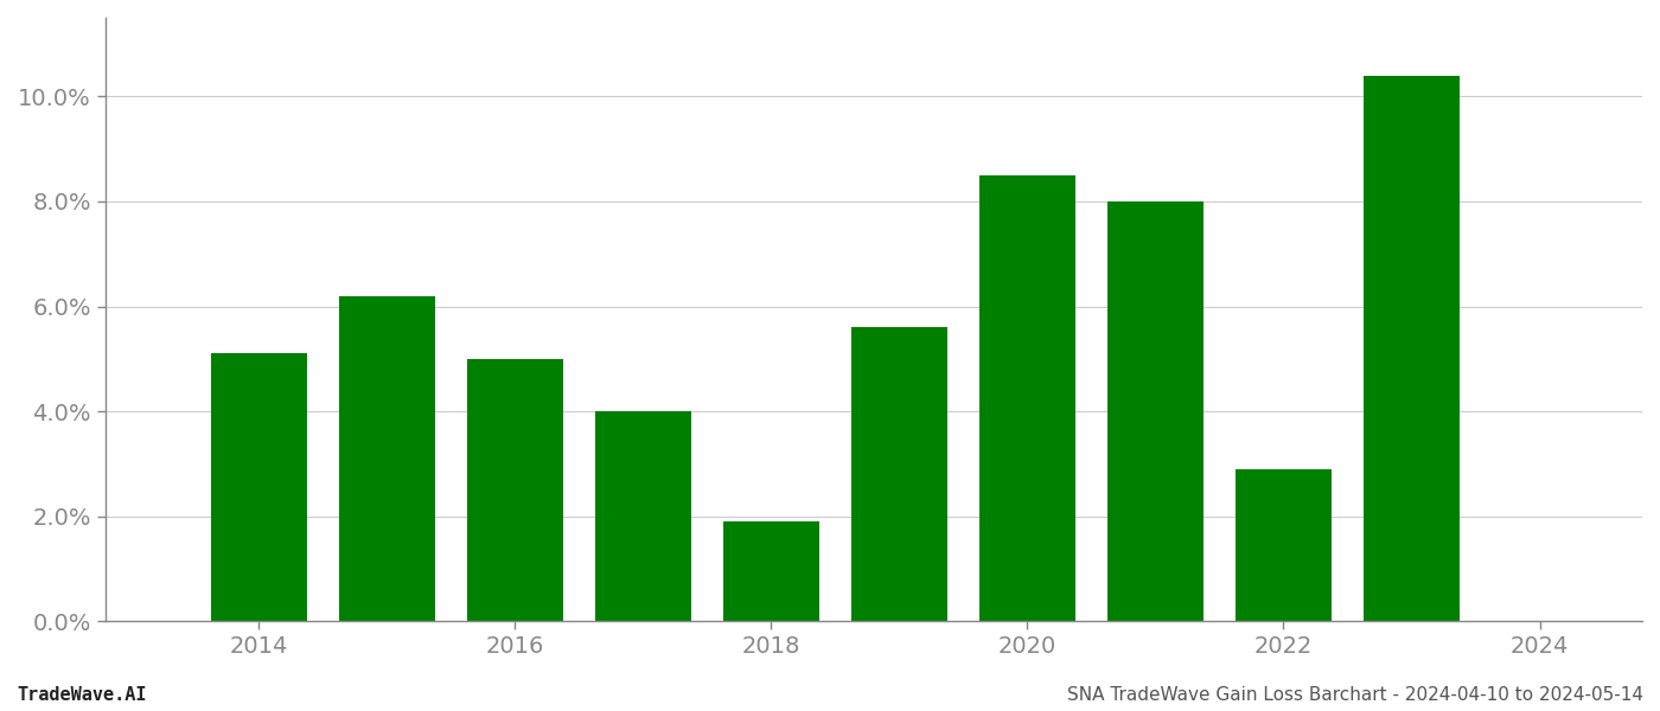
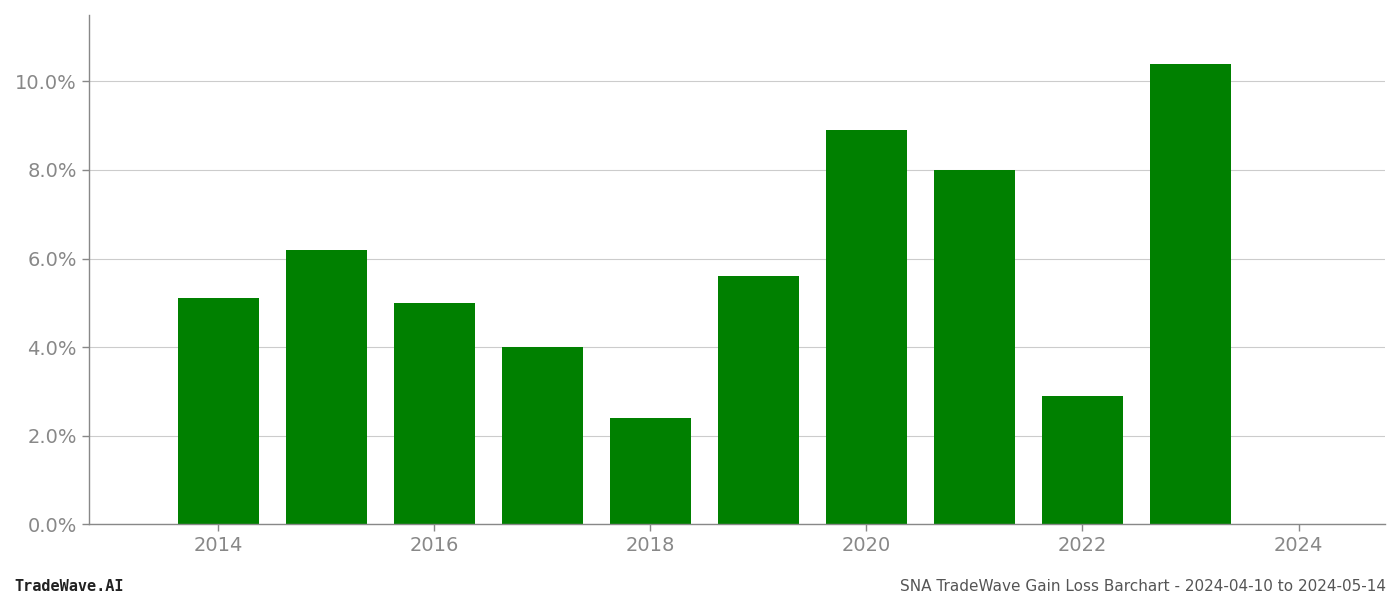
2018: 1.9% -> 2.4%
2020: 8.5% -> 8.9%
